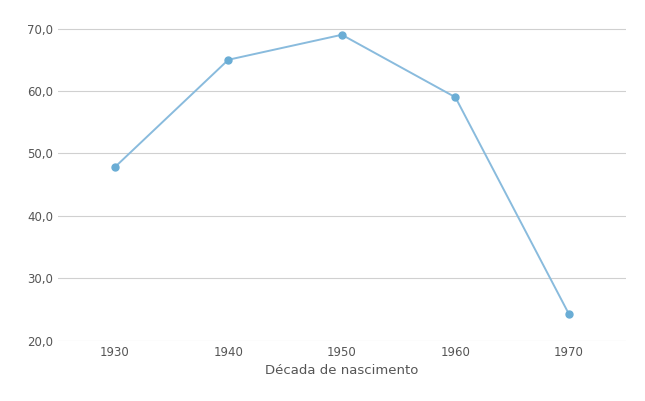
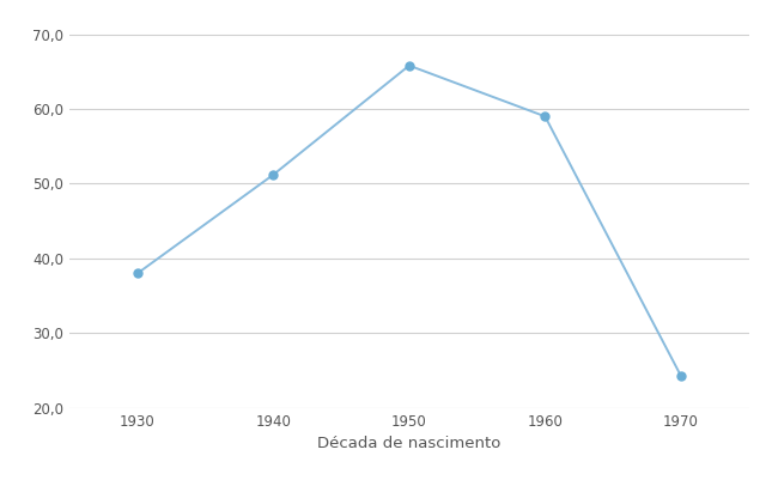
1930: 47,8 -> 38,0
1940: 65,0 -> 51,2
1950: 69,0 -> 65,8
